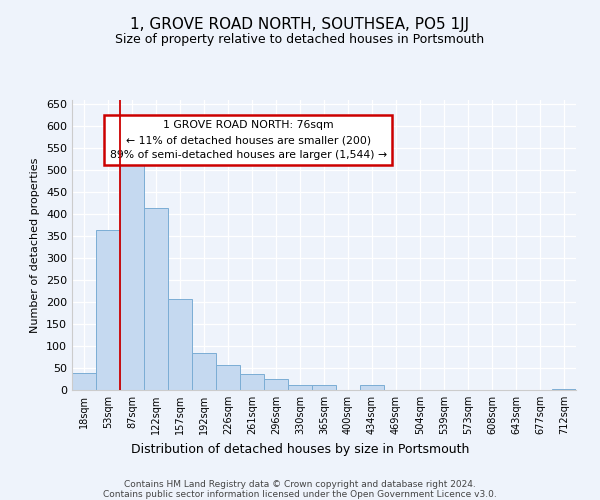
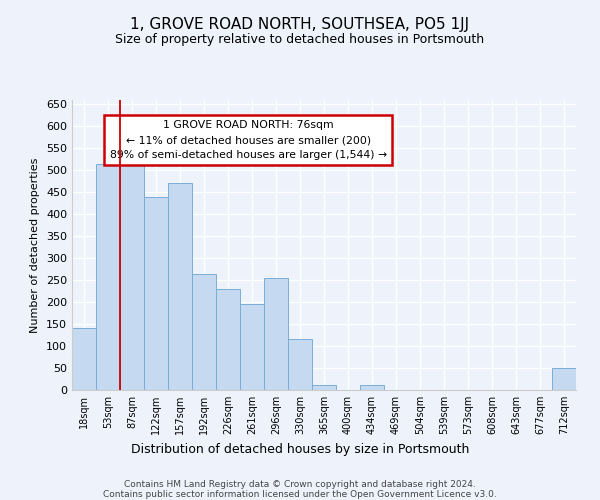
18sqm: 38 -> 140
53sqm: 365 -> 515
122sqm: 415 -> 440
157sqm: 207 -> 470
192sqm: 85 -> 265
226sqm: 57 -> 230
261sqm: 37 -> 195
296sqm: 25 -> 255
330sqm: 12 -> 115
712sqm: 2 -> 50
